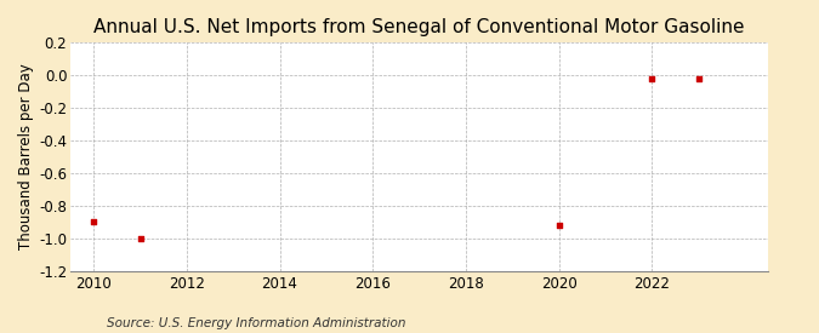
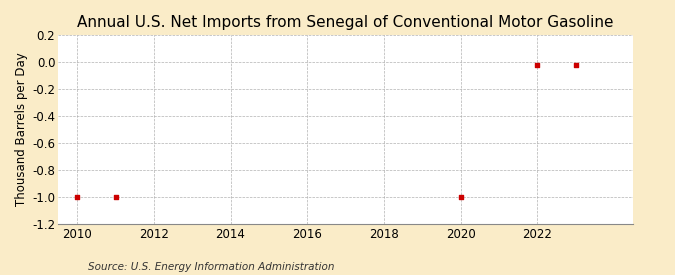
2010: -0.90 -> -1.00
2020: -0.92 -> -1.00
